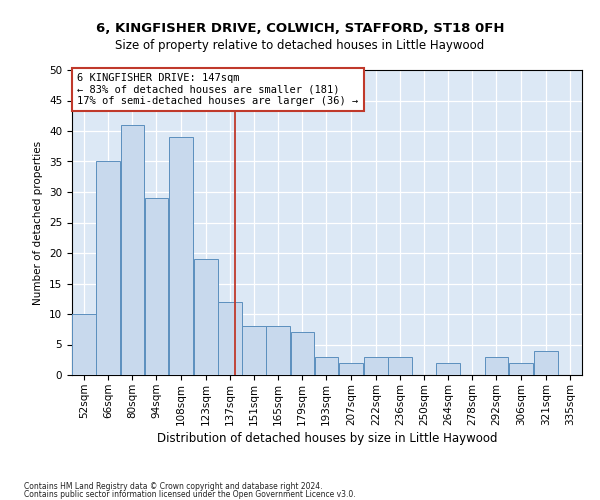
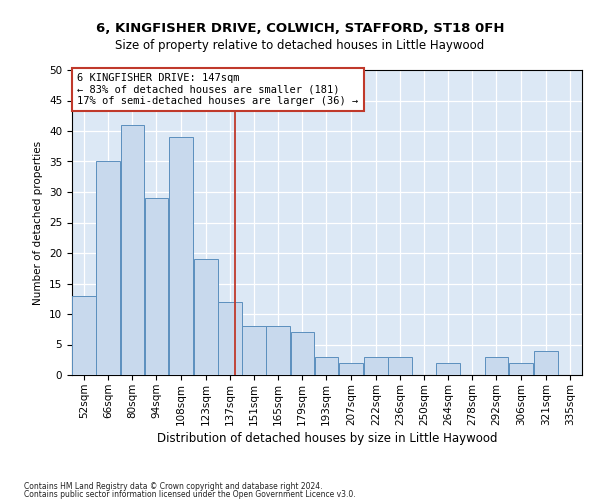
52sqm: 10 -> 13
